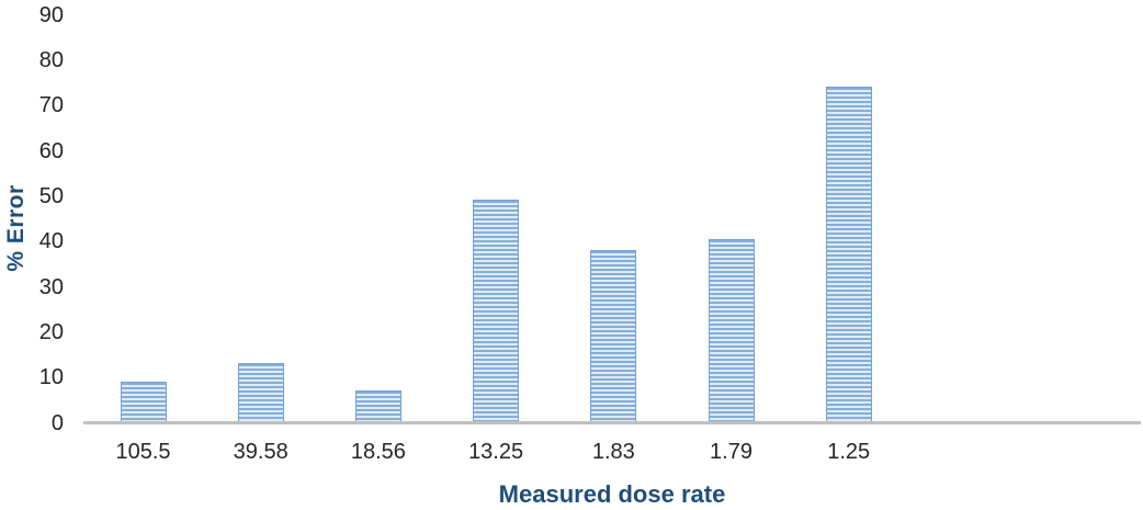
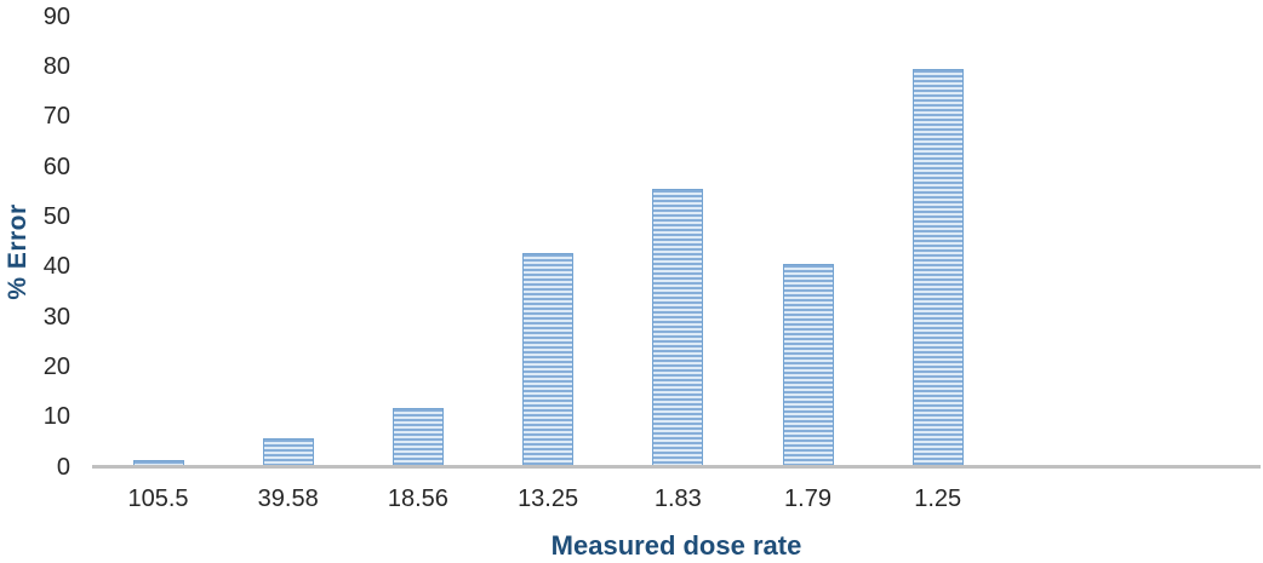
105.5: 9 -> 1
39.58: 13 -> 6
18.56: 7 -> 12
13.25: 49 -> 42
1.83: 38 -> 55
1.25: 74 -> 79
